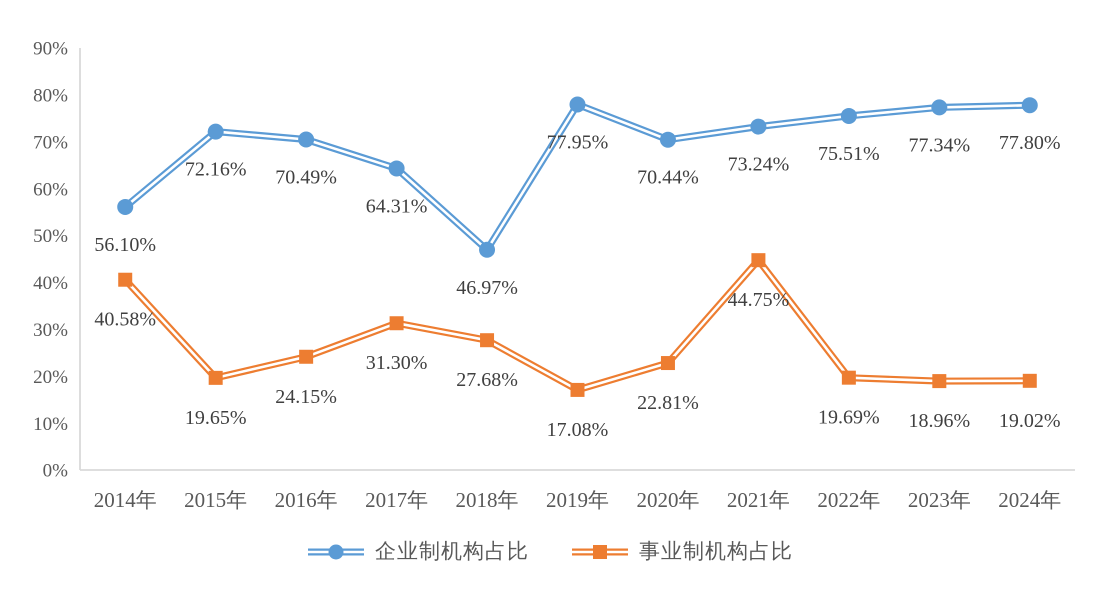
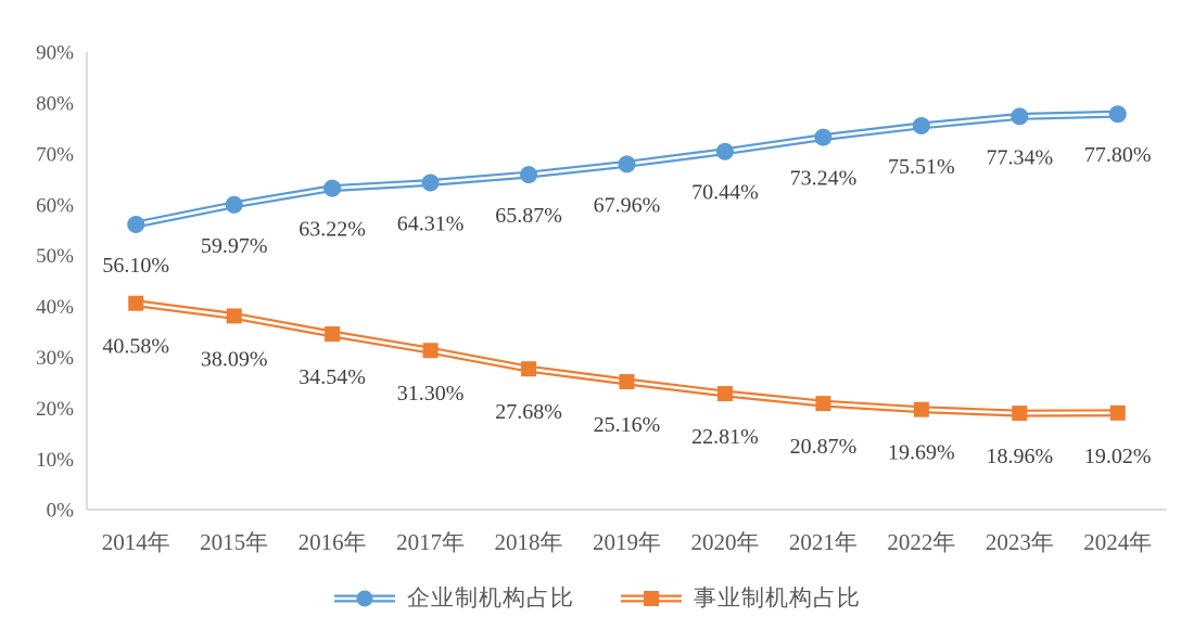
企业制机构占比/2015年: 72.16% -> 59.97%
事业制机构占比/2015年: 19.65% -> 38.09%
企业制机构占比/2016年: 70.49% -> 63.22%
事业制机构占比/2016年: 24.15% -> 34.54%
企业制机构占比/2018年: 46.97% -> 65.87%
企业制机构占比/2019年: 77.95% -> 67.96%
事业制机构占比/2019年: 17.08% -> 25.16%
事业制机构占比/2021年: 44.75% -> 20.87%
